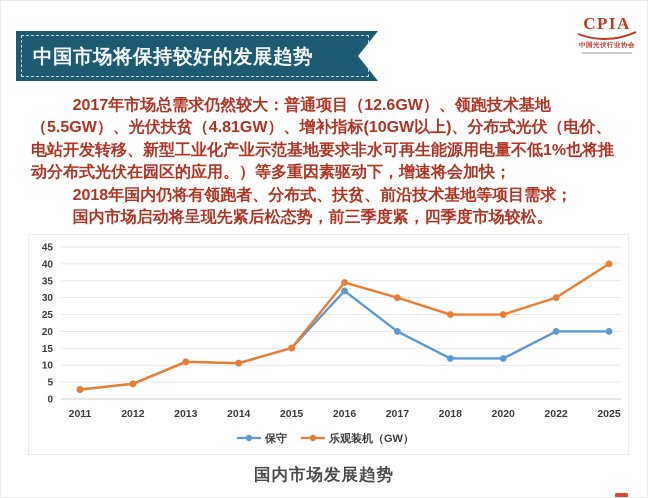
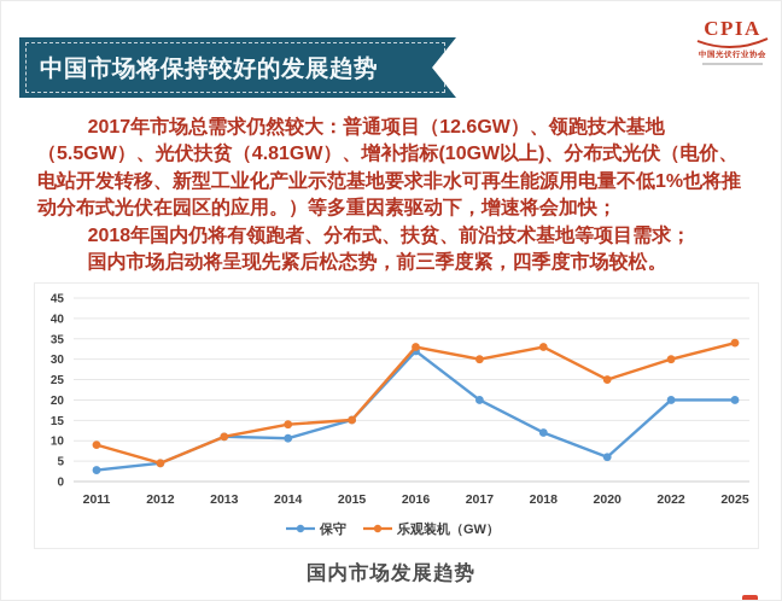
乐观装机（GW）/2011: 3 -> 9
乐观装机（GW）/2014: 11 -> 14
乐观装机（GW）/2016: 34 -> 33
乐观装机（GW）/2018: 25 -> 33
保守/2020: 12 -> 6
乐观装机（GW）/2025: 40 -> 34
